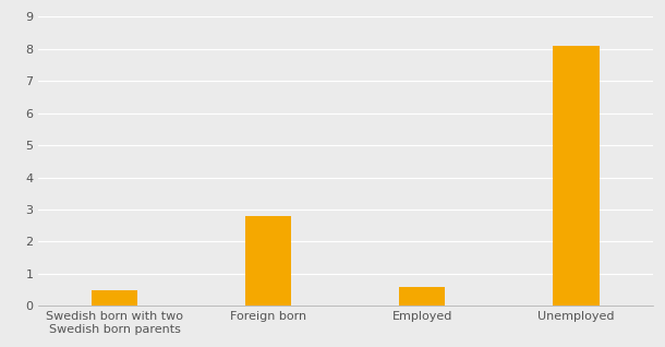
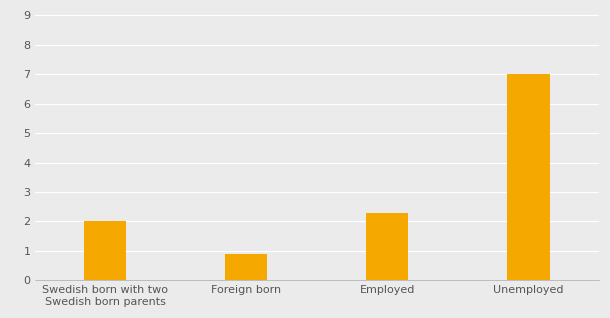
Swedish born with two Swedish born parents: 0.5 -> 2.0
Foreign born: 2.8 -> 0.9
Employed: 0.6 -> 2.3
Unemployed: 8.1 -> 7.0
